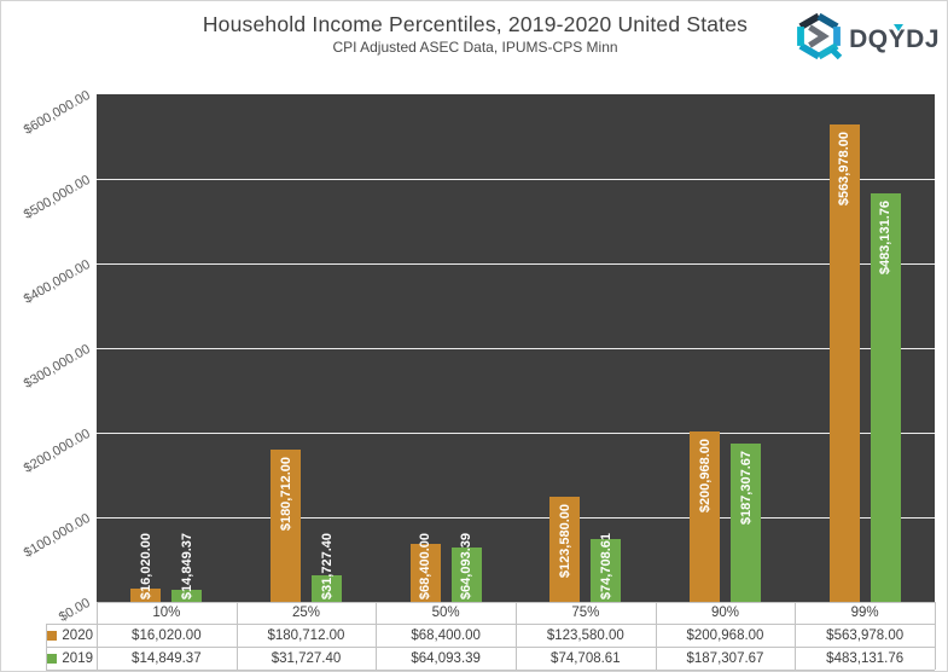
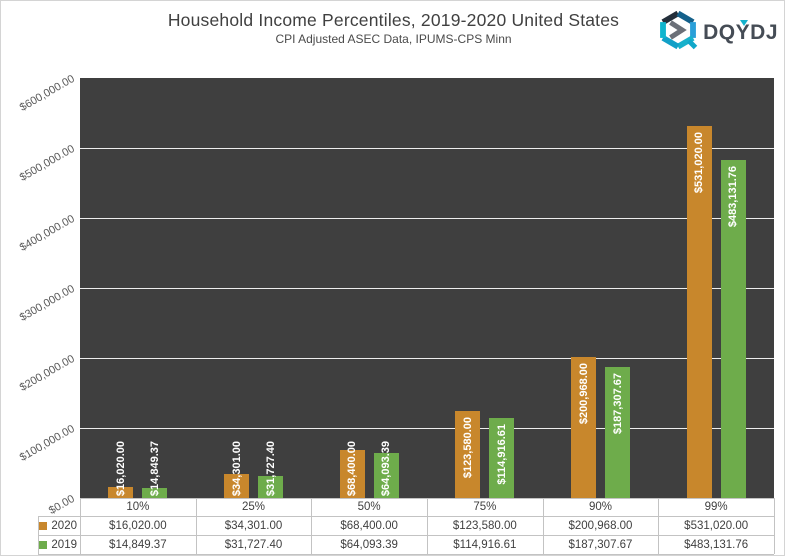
2020/25%: $180,712.00 -> $34,301.00
2019/75%: $74,708.61 -> $114,916.61
2020/99%: $563,978.00 -> $531,020.00
